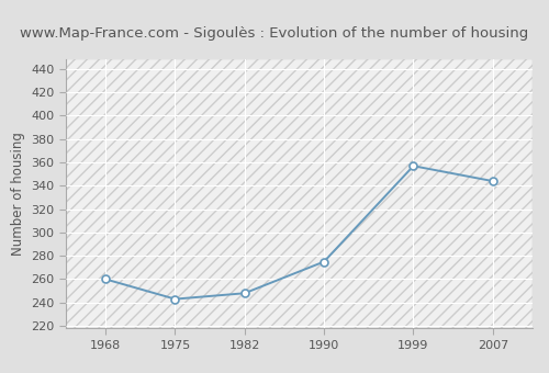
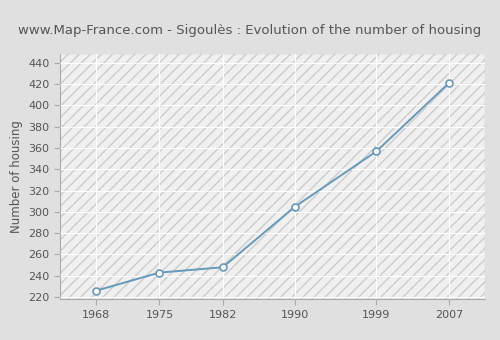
1968: 260 -> 226
1990: 275 -> 305
2007: 344 -> 421
